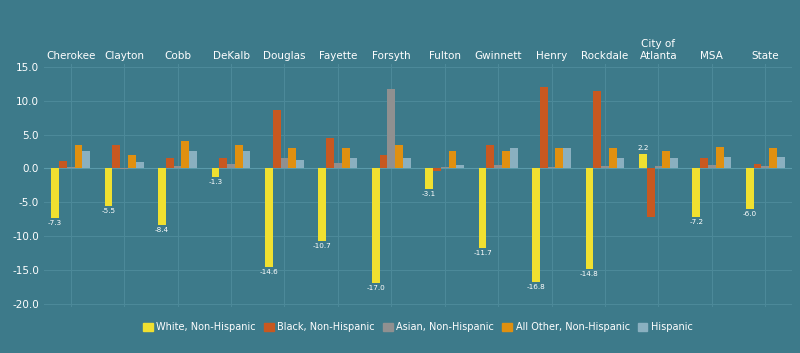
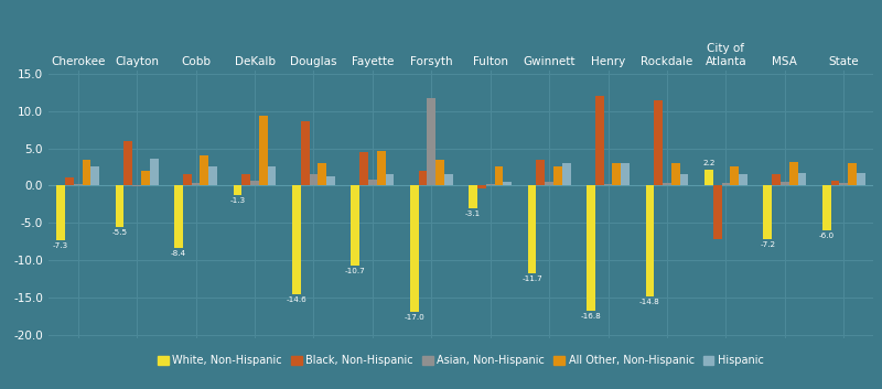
Black, Non-Hispanic/Clayton: 3.5 -> 6.0
Hispanic/Clayton: 0.9 -> 3.6
All Other, Non-Hispanic/DeKalb: 3.5 -> 9.4
All Other, Non-Hispanic/Fayette: 3.0 -> 4.6
